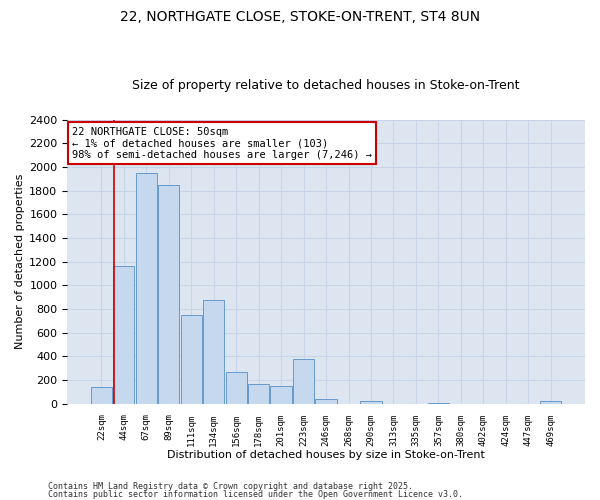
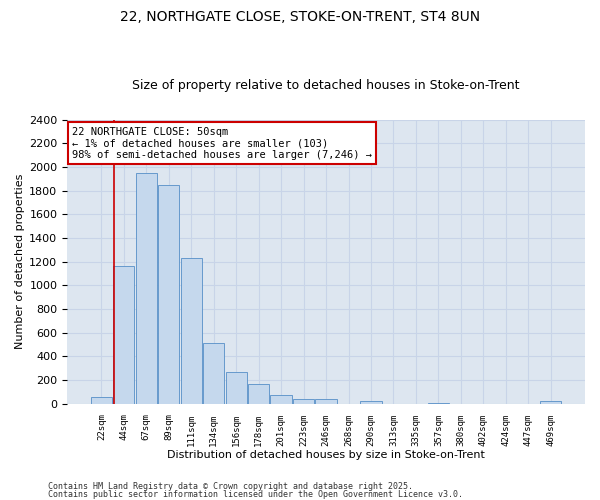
22sqm: 140 -> 60
111sqm: 750 -> 1230
134sqm: 880 -> 510
201sqm: 150 -> 80
223sqm: 380 -> 40
